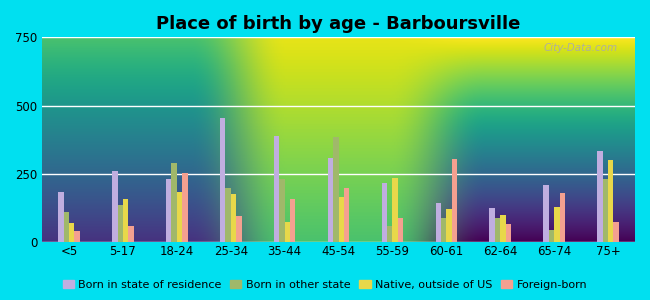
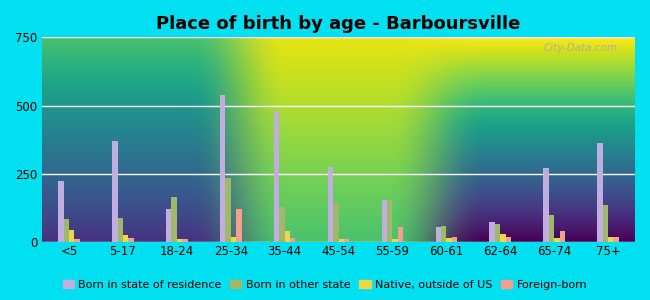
Born in state of residence/<5: 185 -> 225
Born in other state/<5: 110 -> 85
Native, outside of US/<5: 70 -> 45
Foreign-born/<5: 40 -> 10
Born in state of residence/5-17: 260 -> 370
Born in other state/5-17: 135 -> 90
Native, outside of US/5-17: 160 -> 25
Foreign-born/5-17: 60 -> 15
Born in state of residence/18-24: 230 -> 120
Born in other state/18-24: 290 -> 165
Native, outside of US/18-24: 185 -> 10
Foreign-born/18-24: 255 -> 10
Born in state of residence/25-34: 455 -> 540
Born in other state/25-34: 200 -> 235
Native, outside of US/25-34: 175 -> 20
Foreign-born/25-34: 95 -> 120
Born in state of residence/35-44: 390 -> 480
Born in other state/35-44: 230 -> 130
Native, outside of US/35-44: 75 -> 40
Foreign-born/35-44: 160 -> 15
Born in state of residence/45-54: 310 -> 275
Born in other state/45-54: 385 -> 145
Native, outside of US/45-54: 165 -> 10
Foreign-born/45-54: 200 -> 10
Born in state of residence/55-59: 215 -> 155
Born in other state/55-59: 60 -> 155
Native, outside of US/55-59: 235 -> 10
Foreign-born/55-59: 90 -> 55
Born in state of residence/60-61: 145 -> 55
Born in other state/60-61: 90 -> 60
Native, outside of US/60-61: 120 -> 15
Foreign-born/60-61: 305 -> 20
Born in state of residence/62-64: 125 -> 75
Born in other state/62-64: 90 -> 65
Native, outside of US/62-64: 100 -> 30
Foreign-born/62-64: 65 -> 20
Born in state of residence/65-74: 210 -> 270
Born in other state/65-74: 45 -> 100
Native, outside of US/65-74: 130 -> 15
Foreign-born/65-74: 180 -> 40
Born in state of residence/75+: 335 -> 365
Born in other state/75+: 230 -> 135
Native, outside of US/75+: 300 -> 20
Foreign-born/75+: 75 -> 20
